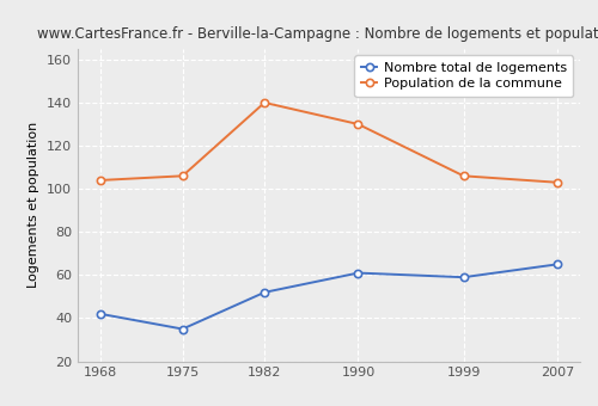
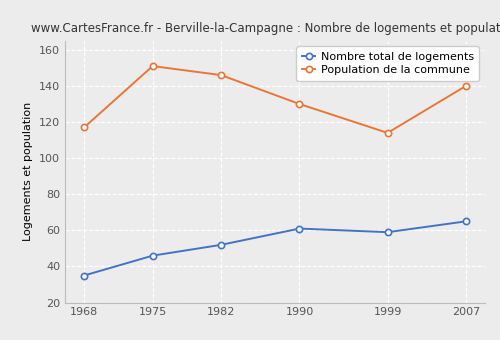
Nombre total de logements/1968: 42 -> 35
Population de la commune/1968: 104 -> 117
Nombre total de logements/1975: 35 -> 46
Population de la commune/1975: 106 -> 151
Population de la commune/1982: 140 -> 146
Population de la commune/1999: 106 -> 114
Population de la commune/2007: 103 -> 140
